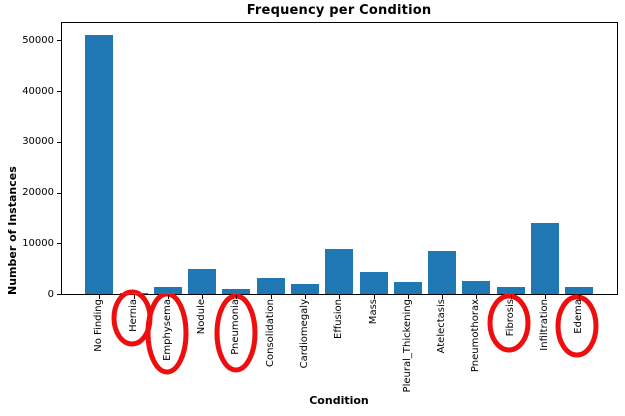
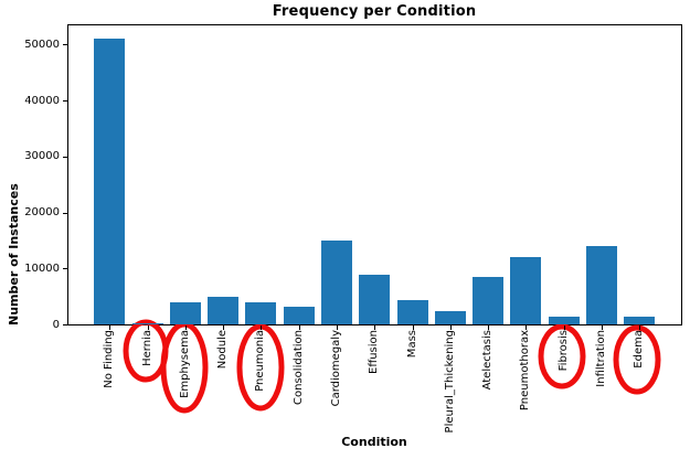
Emphysema: 1000 -> 4000
Pneumonia: 1000 -> 4000
Cardiomegaly: 2000 -> 15000
Pneumothorax: 3000 -> 12000
